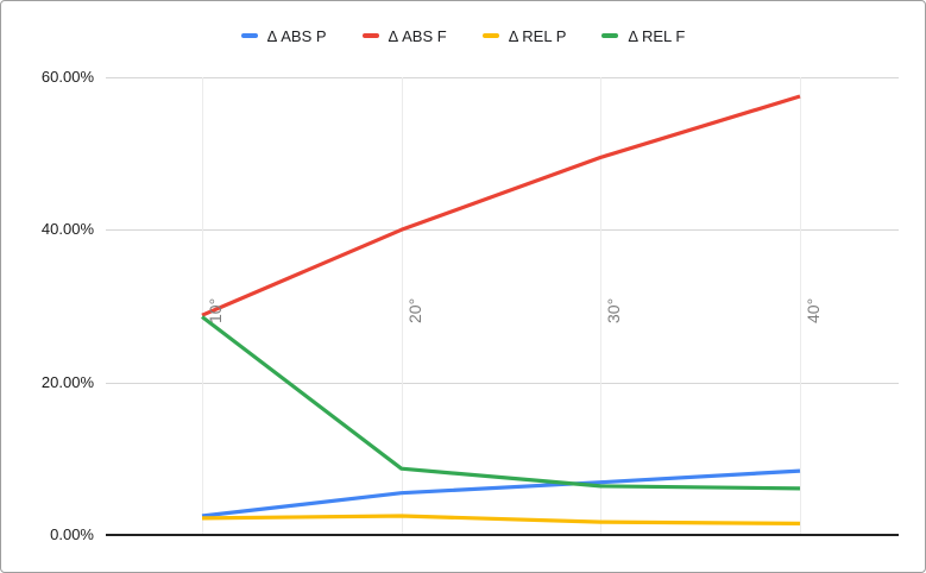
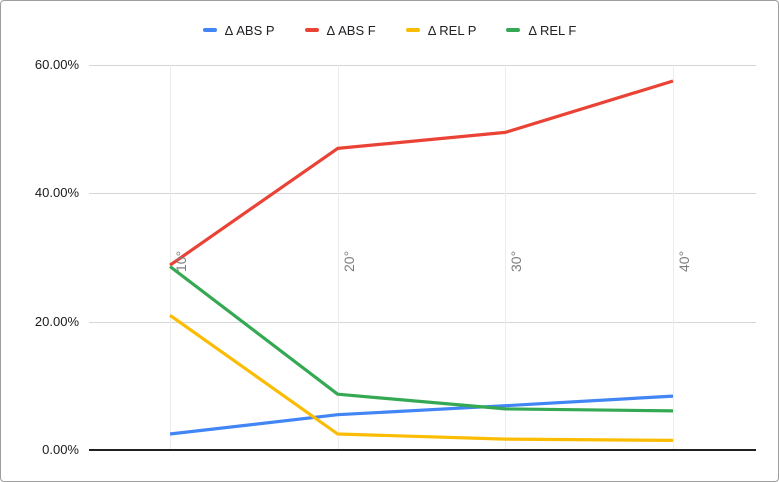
Δ REL P/10°: 2% -> 21%
Δ ABS F/20°: 40% -> 47%
